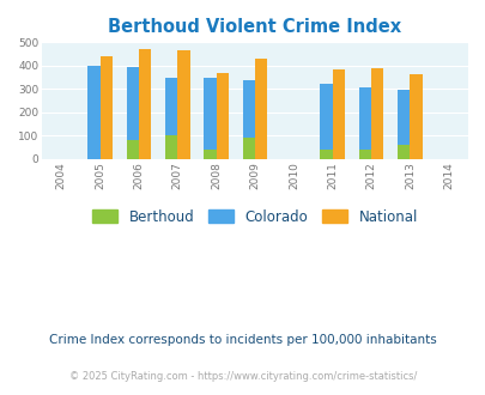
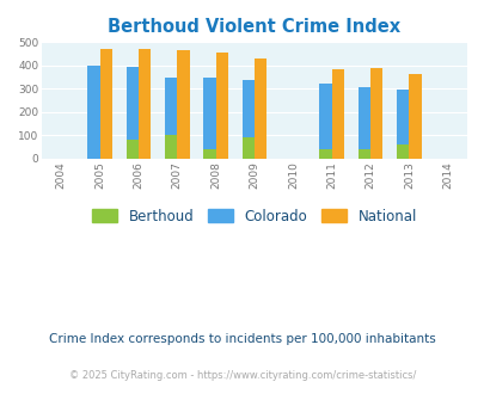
National/2005: 440 -> 470
National/2008: 370 -> 460
